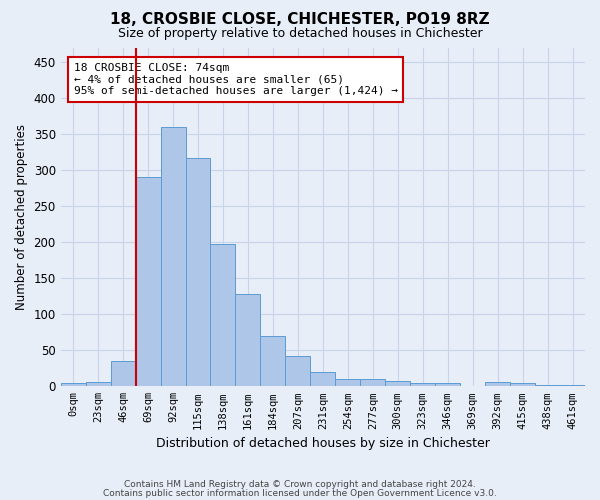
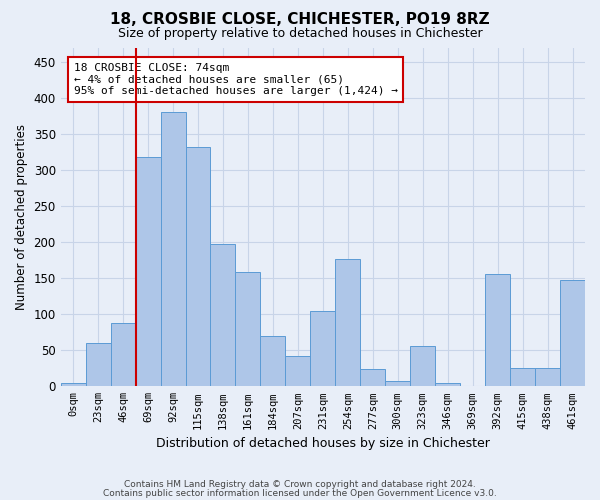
23sqm: 6 -> 60
46sqm: 35 -> 88
69sqm: 290 -> 318
92sqm: 360 -> 380
115sqm: 317 -> 332
161sqm: 128 -> 158
231sqm: 20 -> 104
254sqm: 10 -> 176
277sqm: 10 -> 24
323sqm: 5 -> 56
392sqm: 6 -> 156
415sqm: 5 -> 26
438sqm: 2 -> 26
461sqm: 2 -> 148
